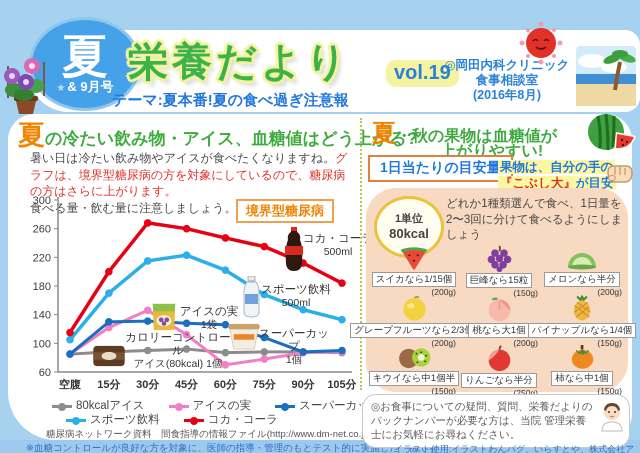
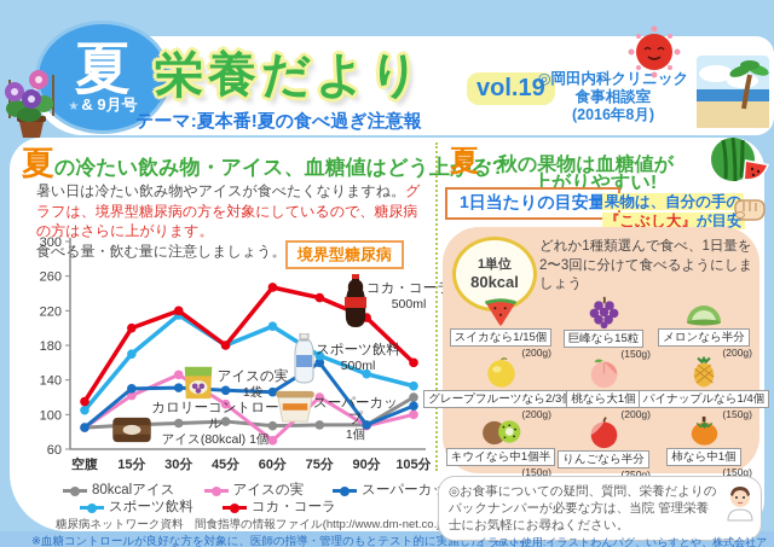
コカ・コーラ/30分: 270 -> 220
スポーツ飲料/45分: 220 -> 180
コカ・コーラ/45分: 260 -> 180
アイスの実/75分: 80 -> 120
スーパーカップ/75分: 110 -> 160
80kcalアイス/105分: 90 -> 120
アイスの実/105分: 90 -> 100
スーパーカップ/105分: 90 -> 110
コカ・コーラ/105分: 180 -> 160
